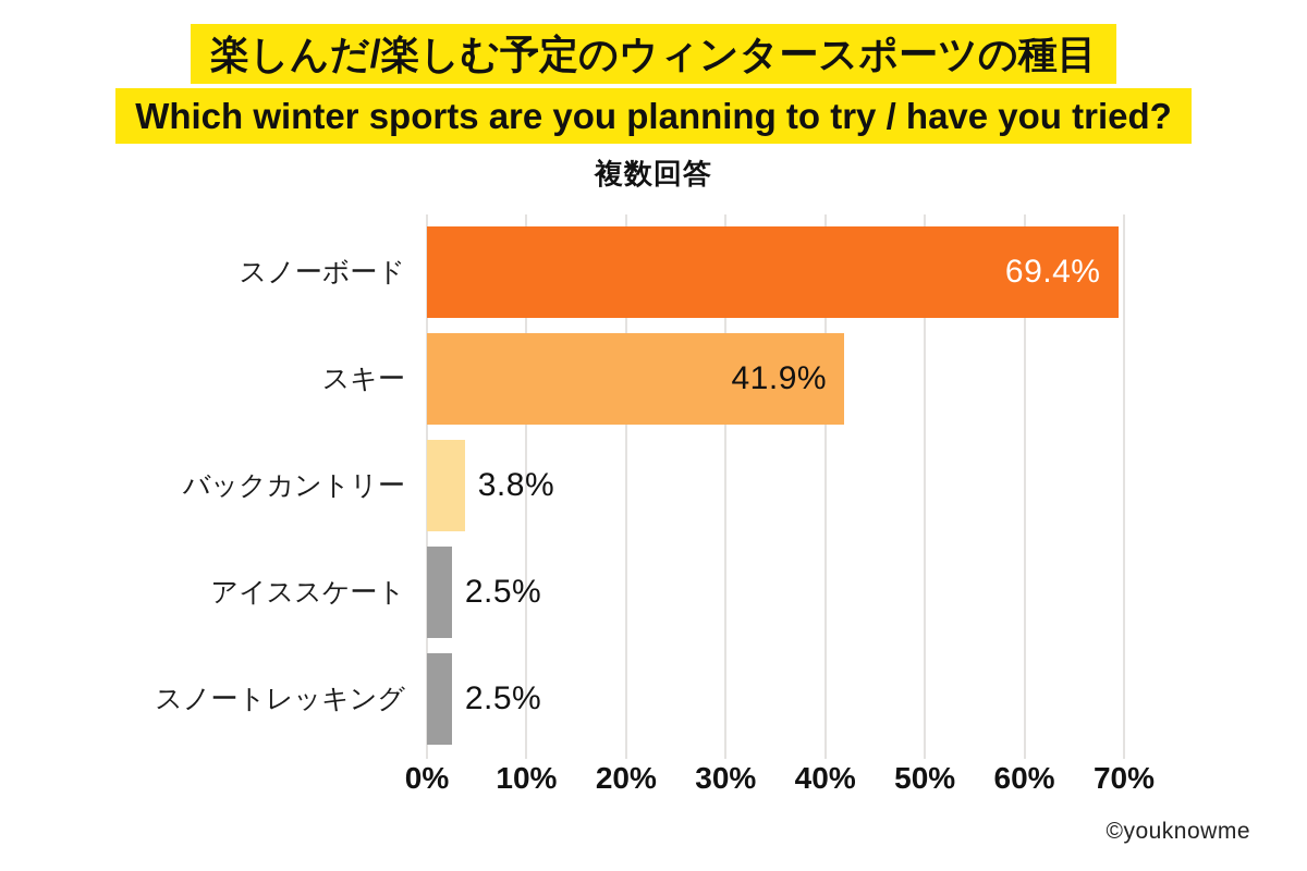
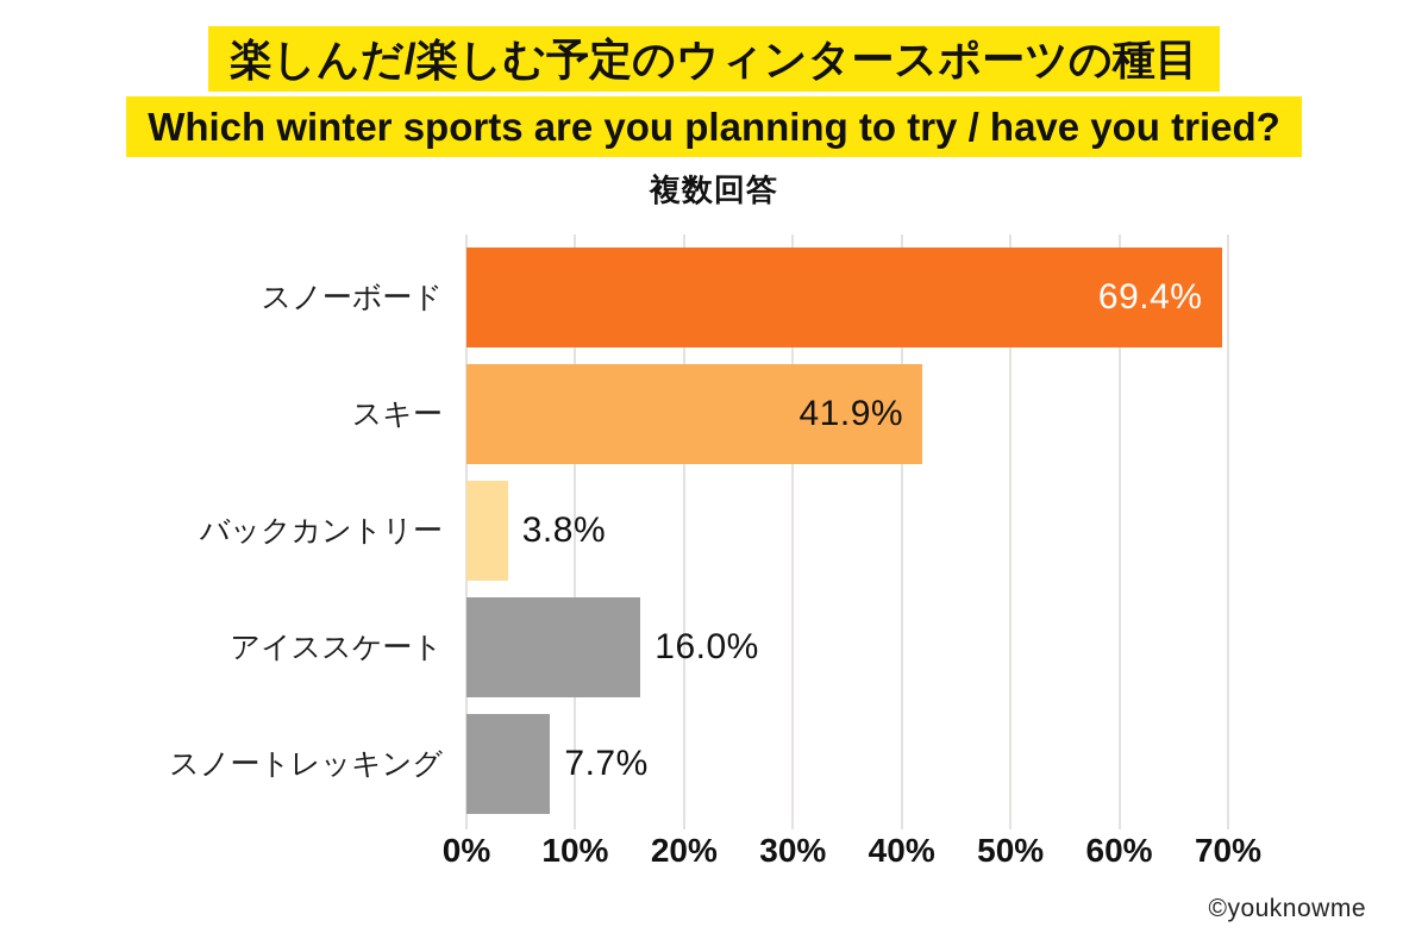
アイススケート: 2.5% -> 16.0%
スノートレッキング: 2.5% -> 7.7%
